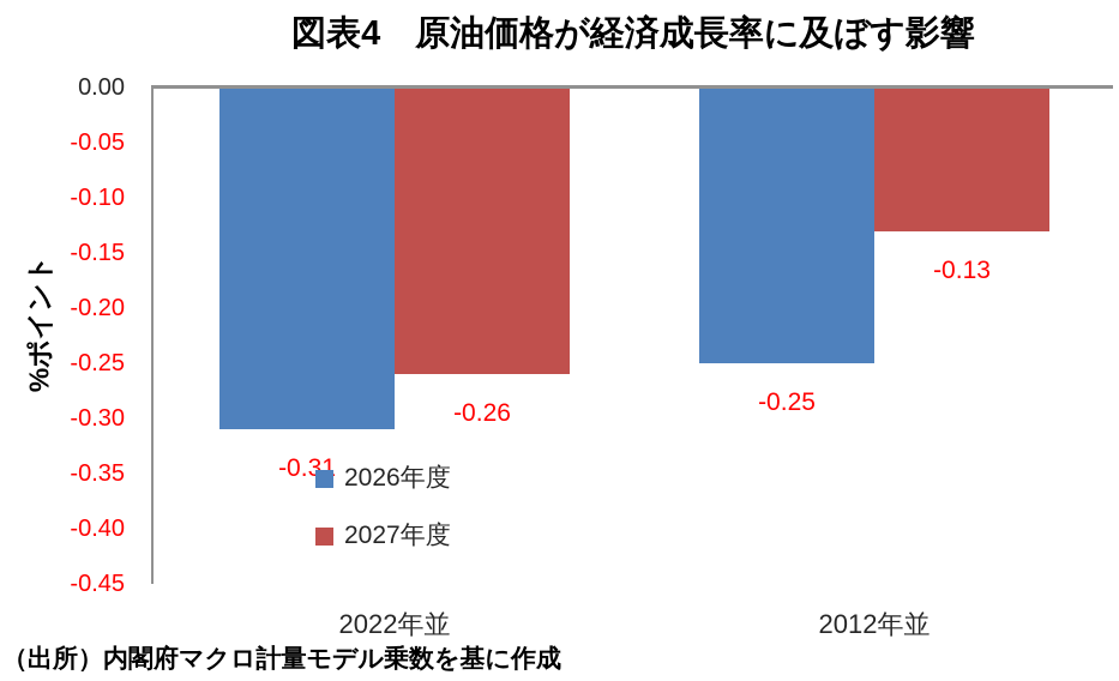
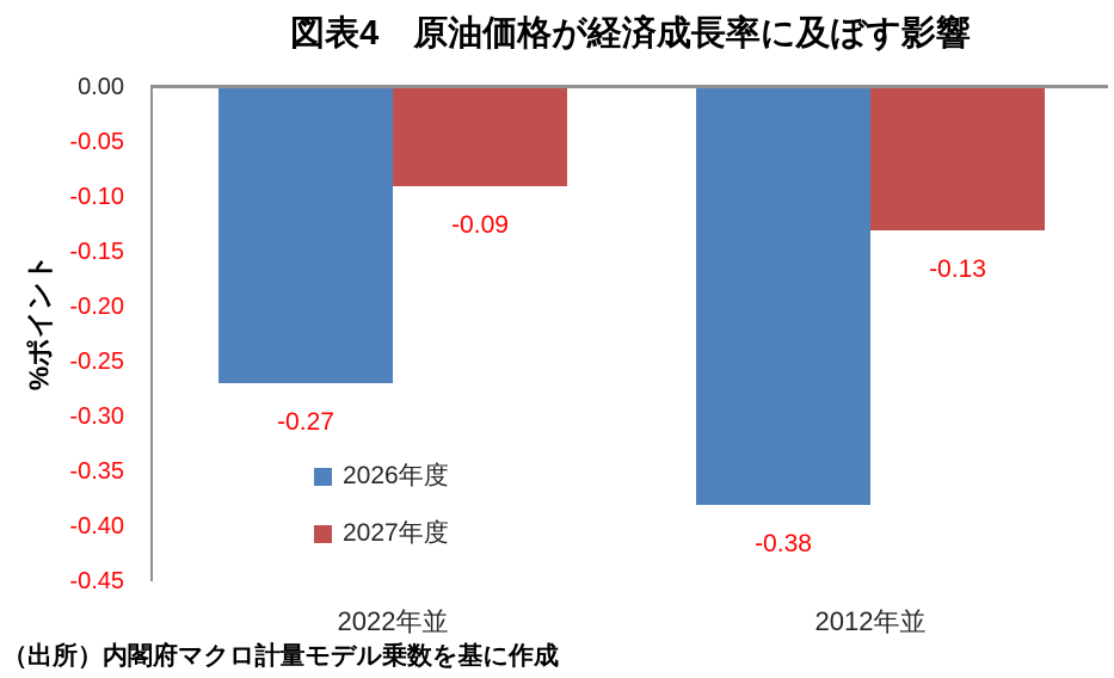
2026年度/2022年並: -0.31 -> -0.27
2027年度/2022年並: -0.26 -> -0.09
2026年度/2012年並: -0.25 -> -0.38
